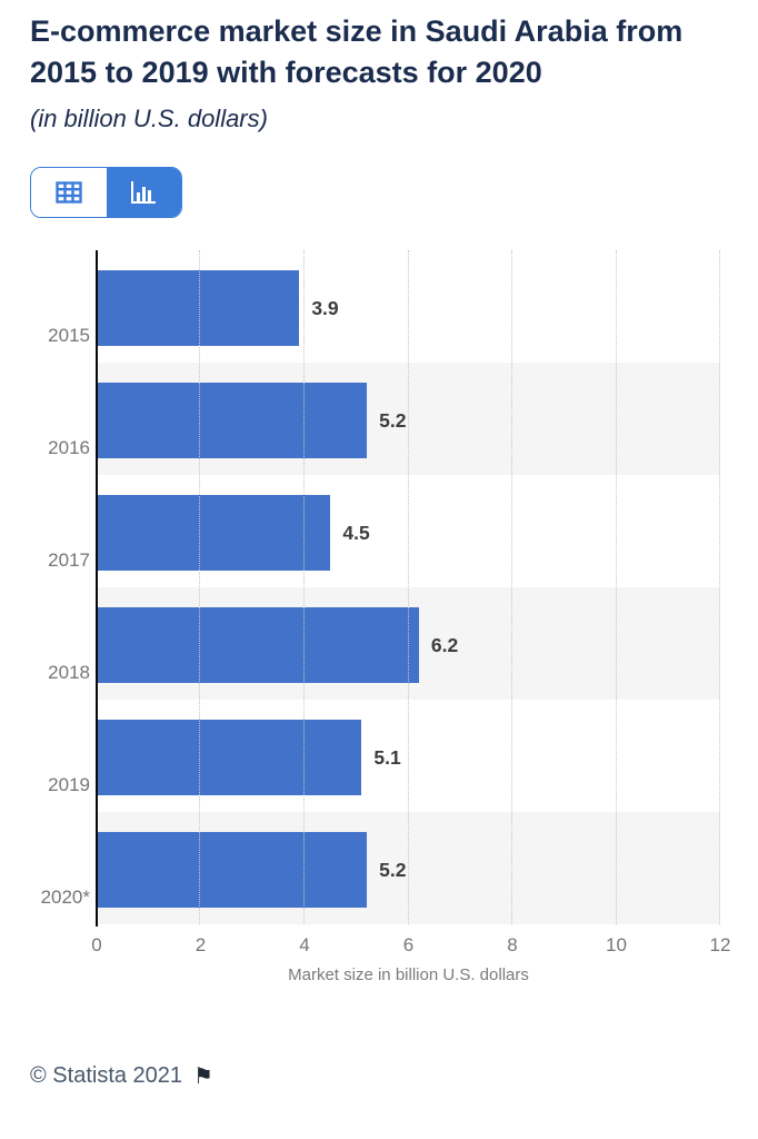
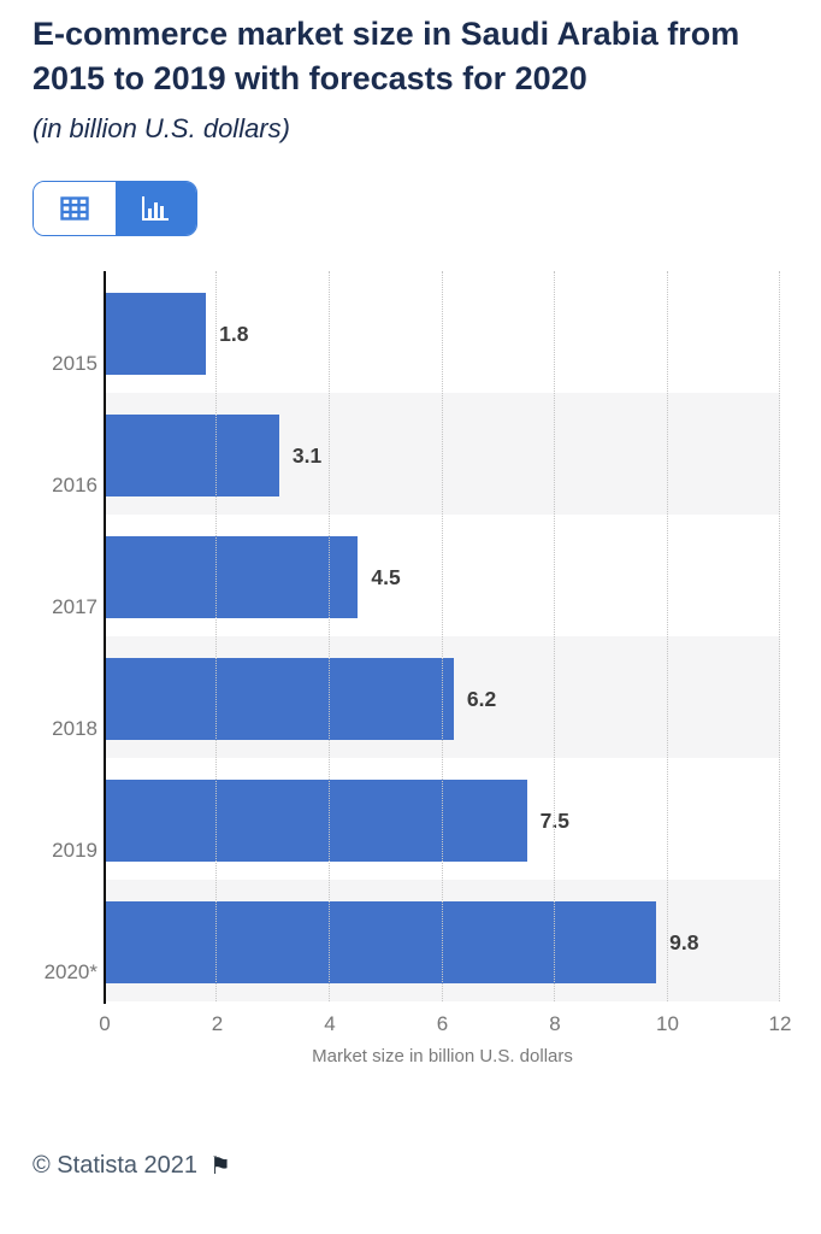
2015: 3.9 -> 1.8
2016: 5.2 -> 3.1
2019: 5.1 -> 7.5
2020*: 5.2 -> 9.8
